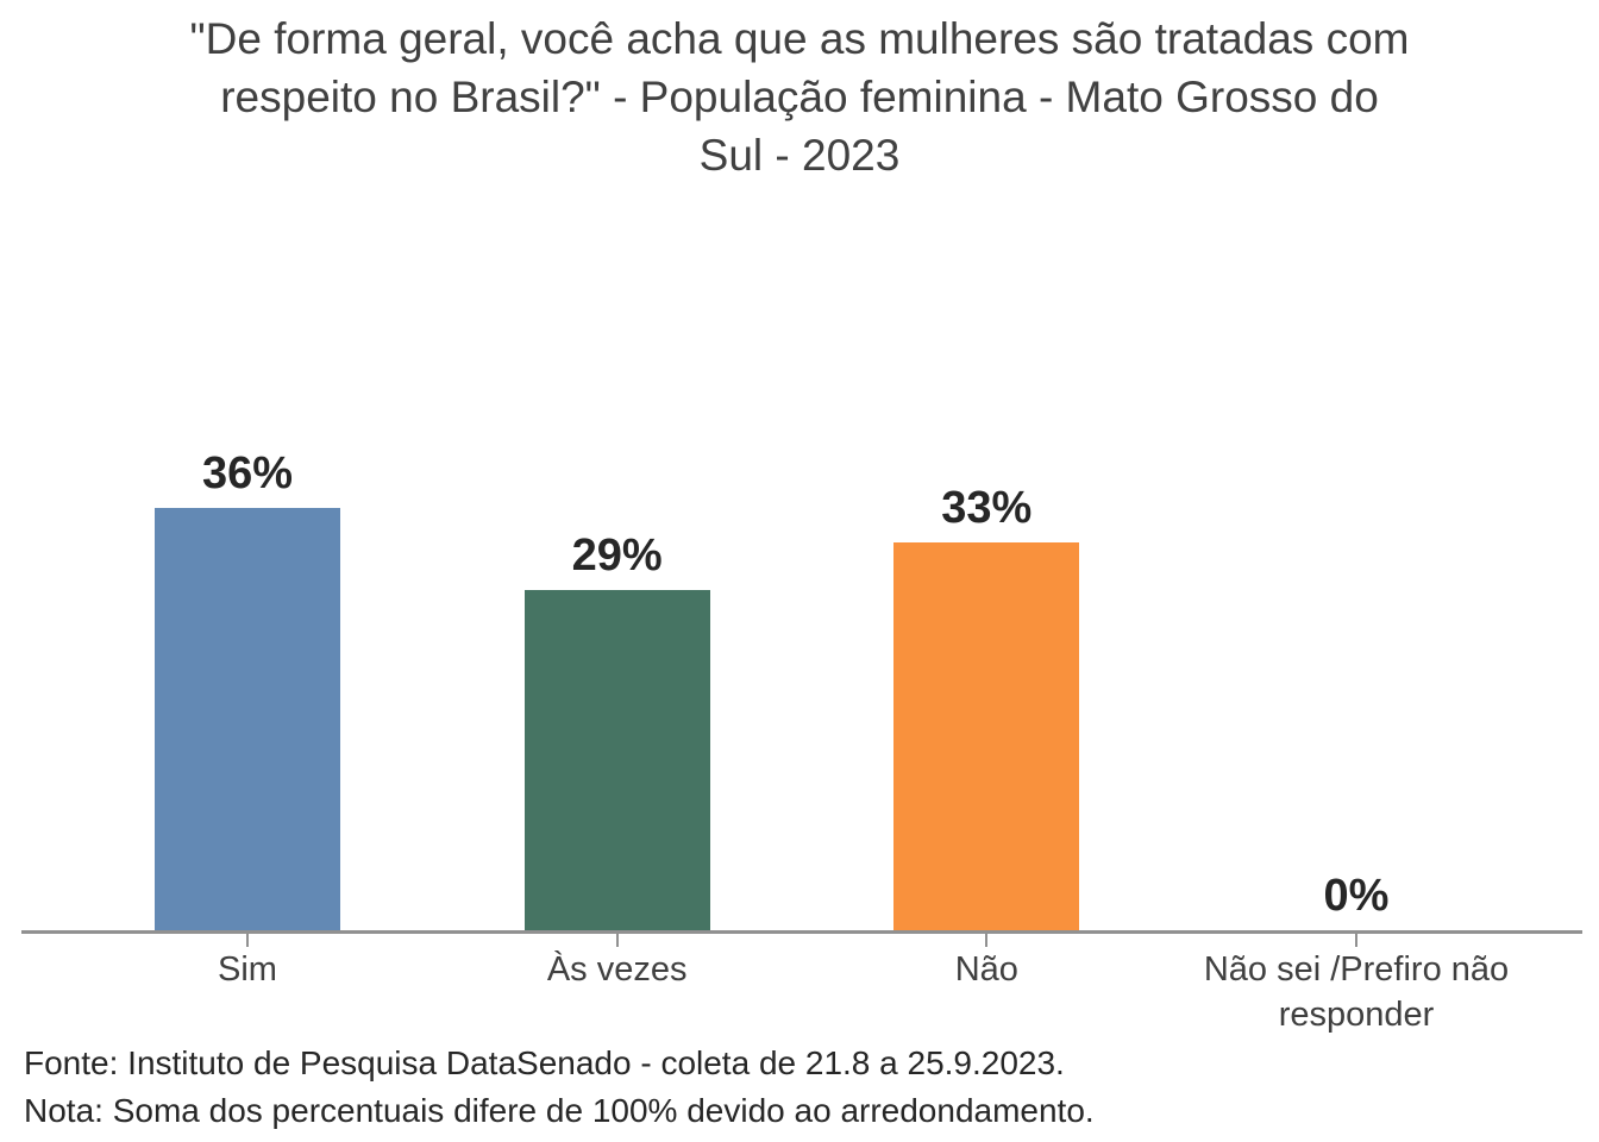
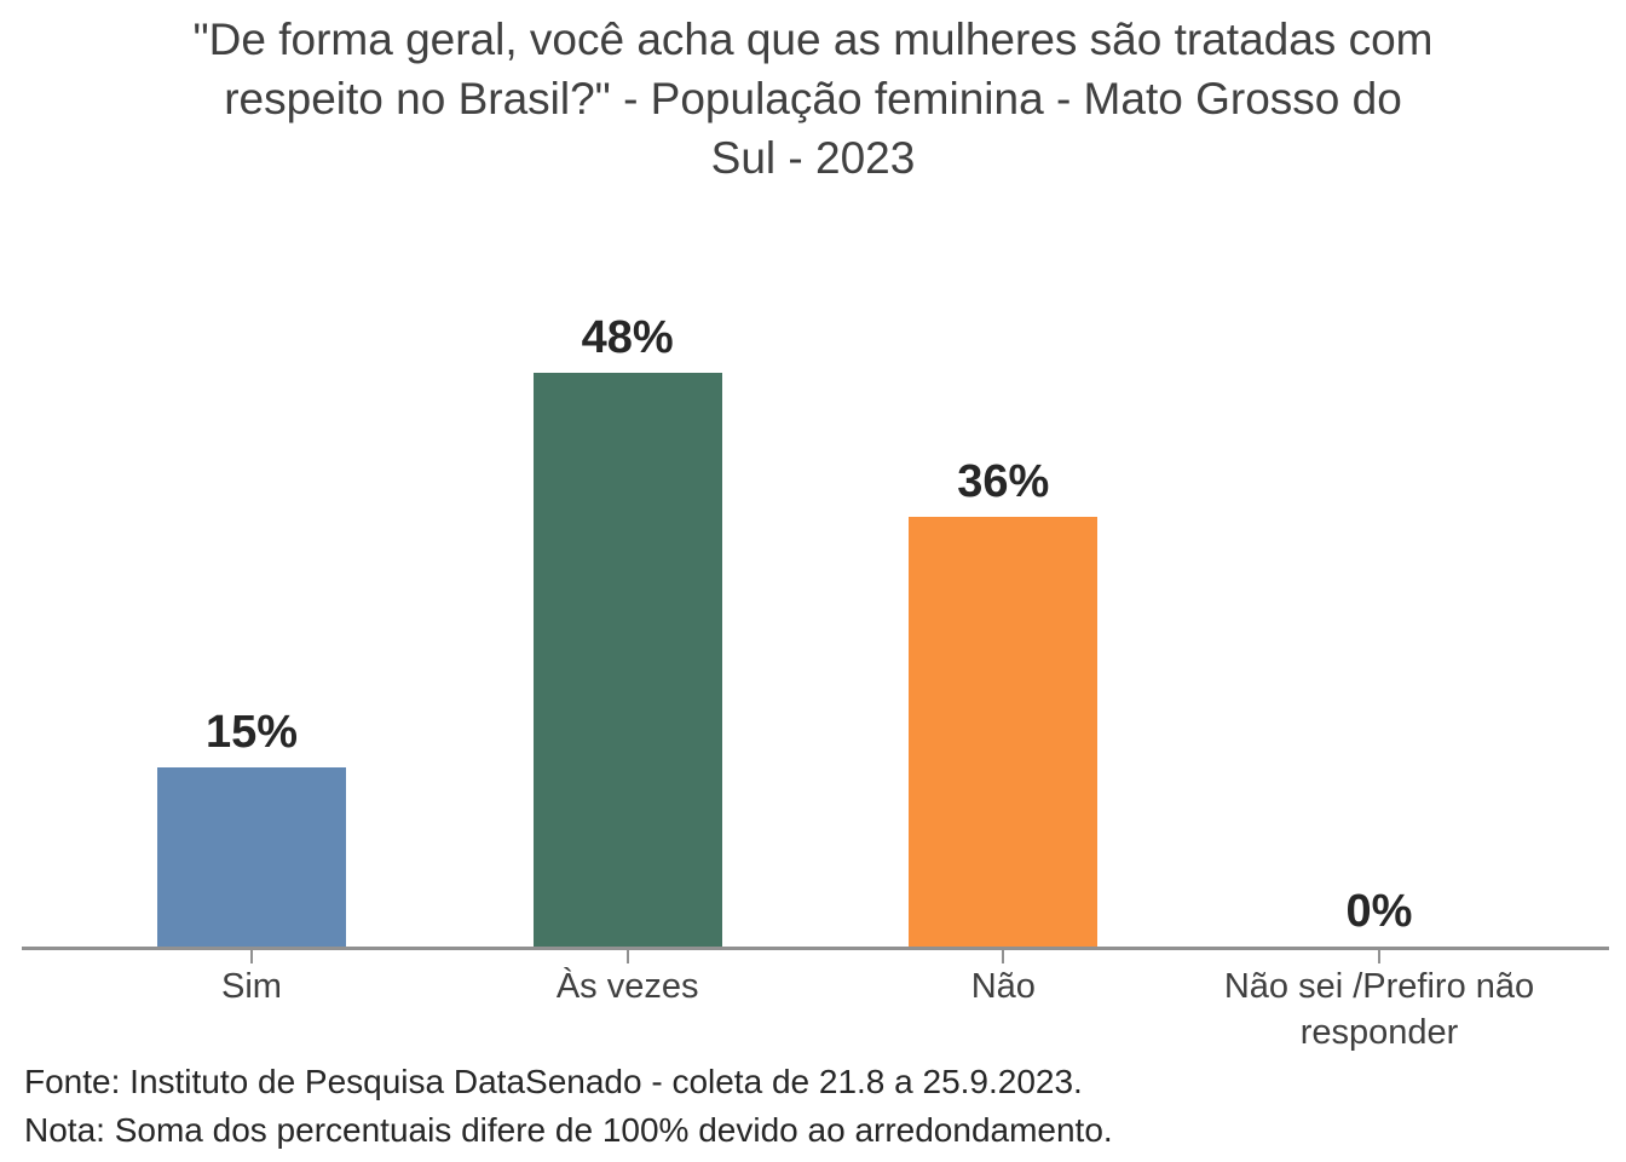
Sim: 36% -> 15%
Às vezes: 29% -> 48%
Não: 33% -> 36%
